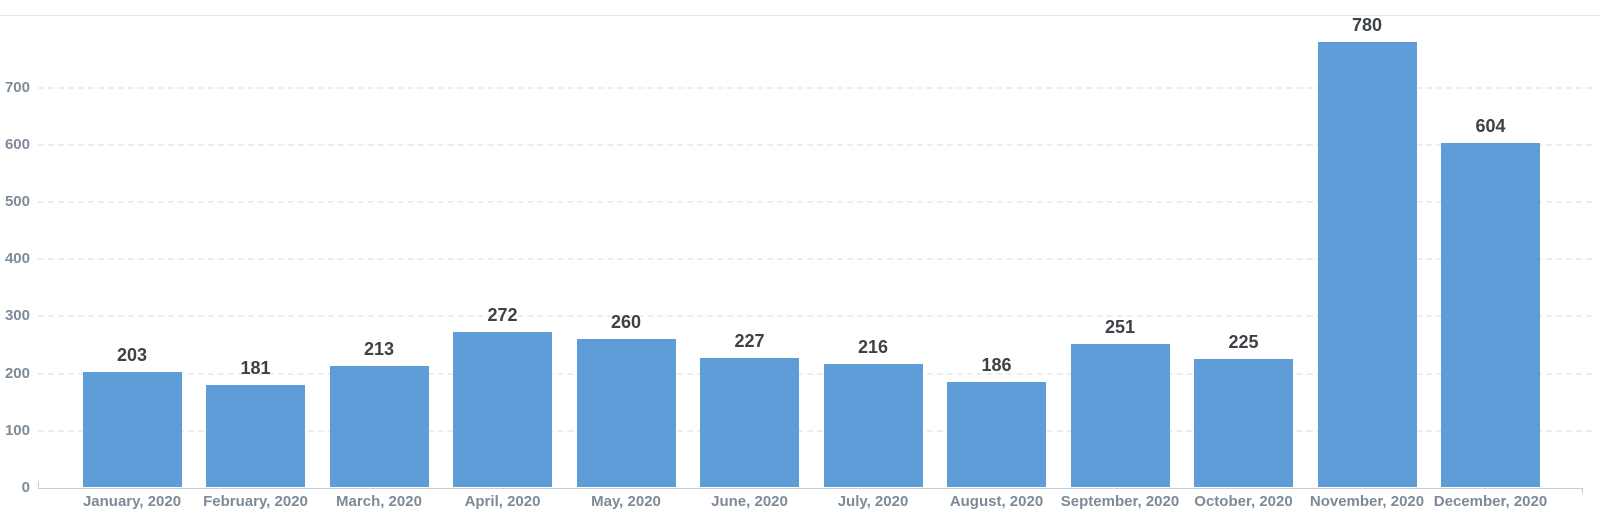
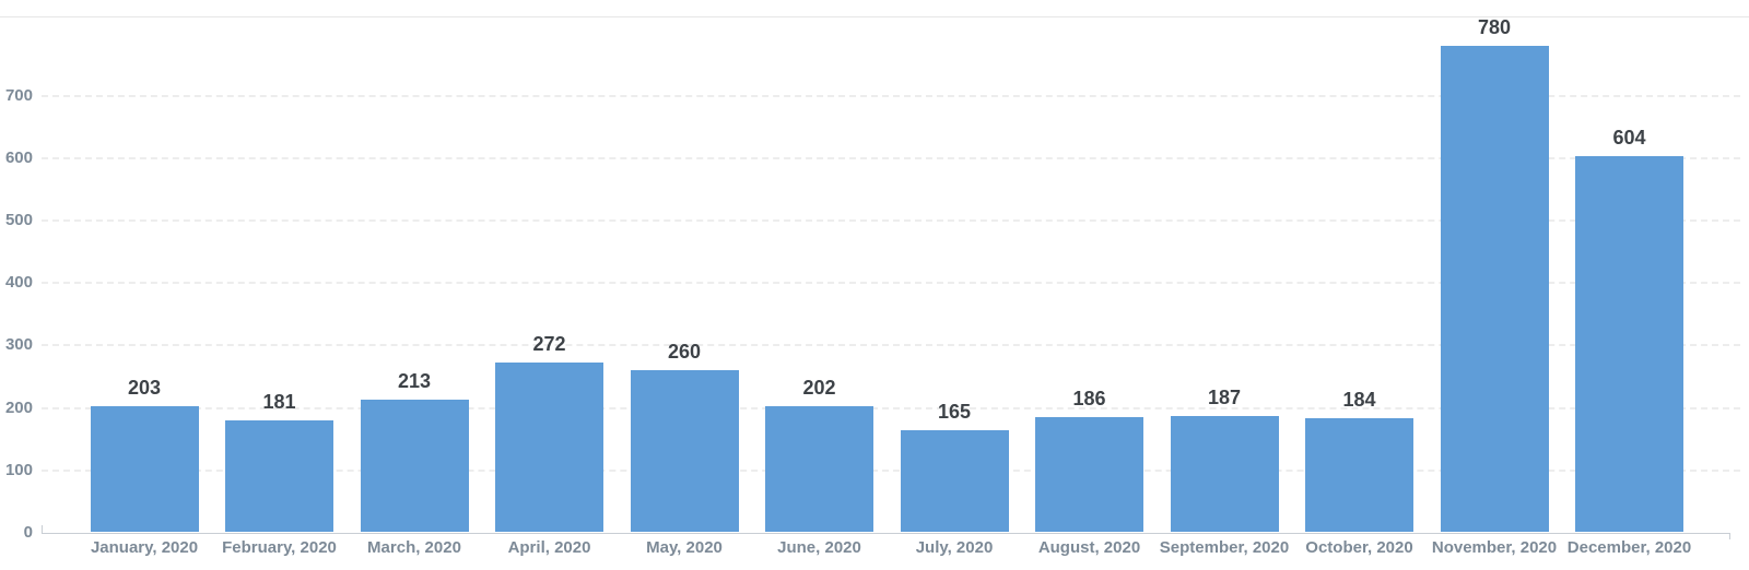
June, 2020: 227 -> 202
July, 2020: 216 -> 165
September, 2020: 251 -> 187
October, 2020: 225 -> 184
